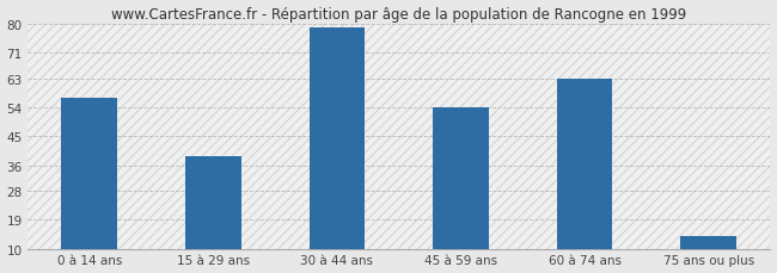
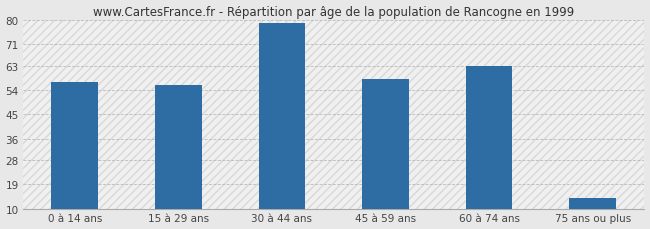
15 à 29 ans: 39 -> 56
45 à 59 ans: 54 -> 58
